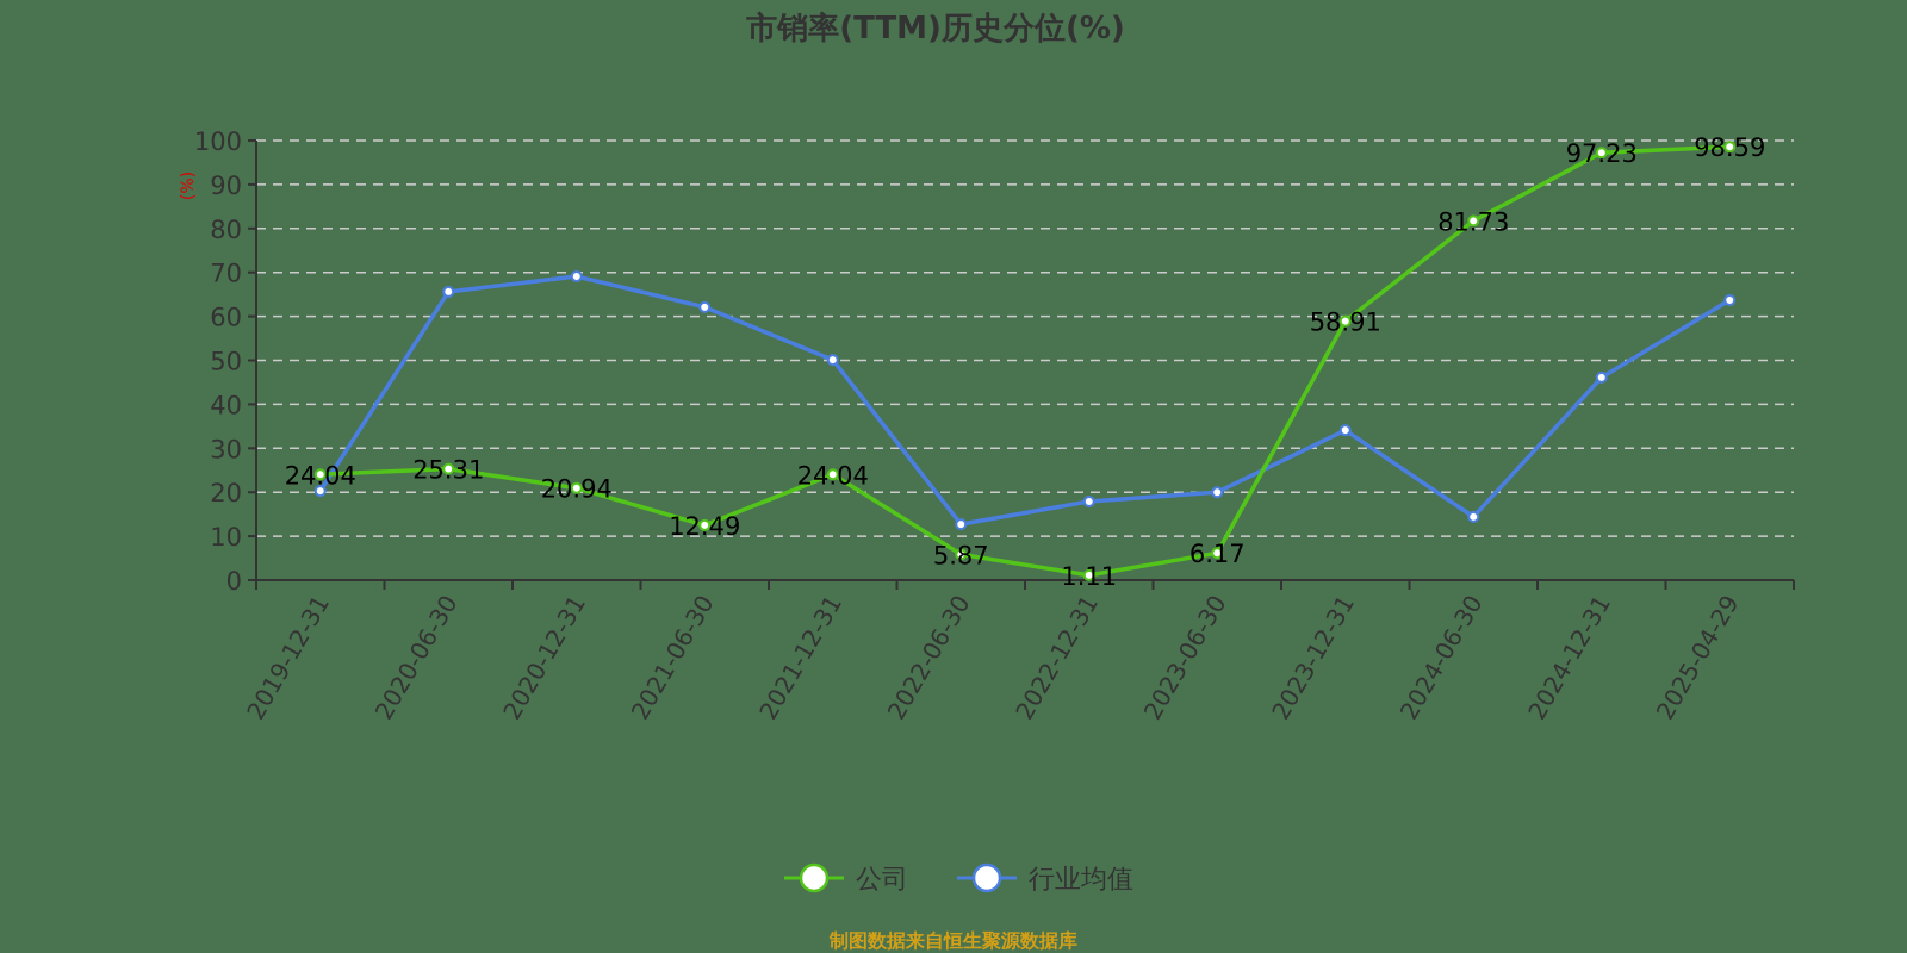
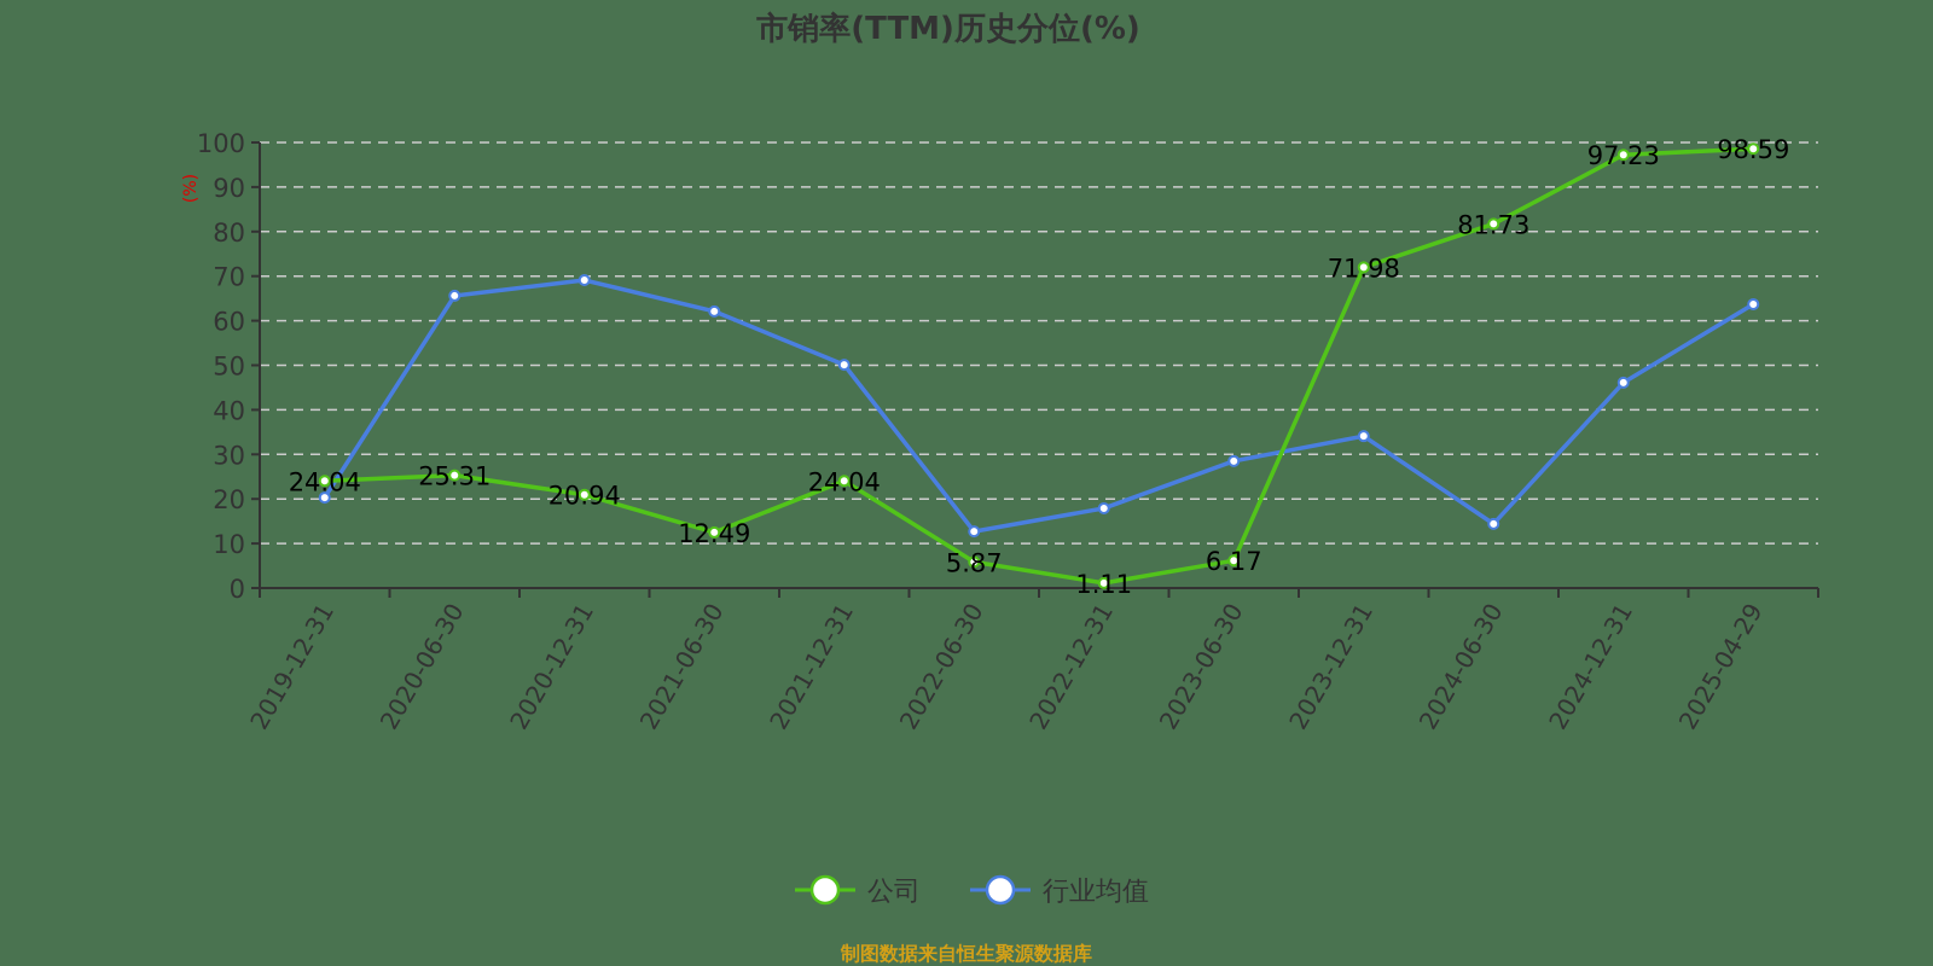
行业均值/2023-06-30: 20 -> 28
公司/2023-12-31: 58.91 -> 71.98
